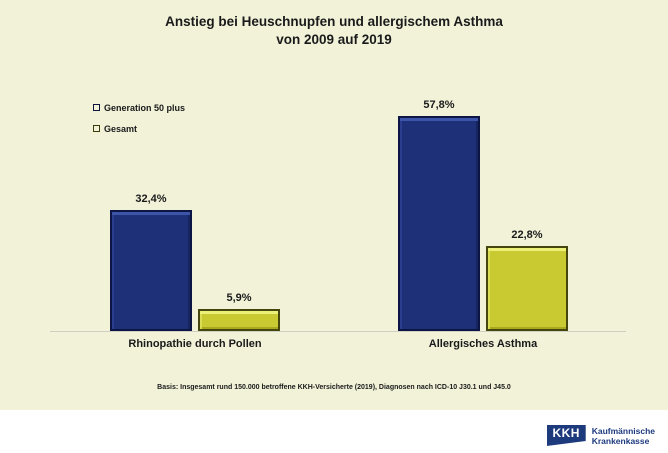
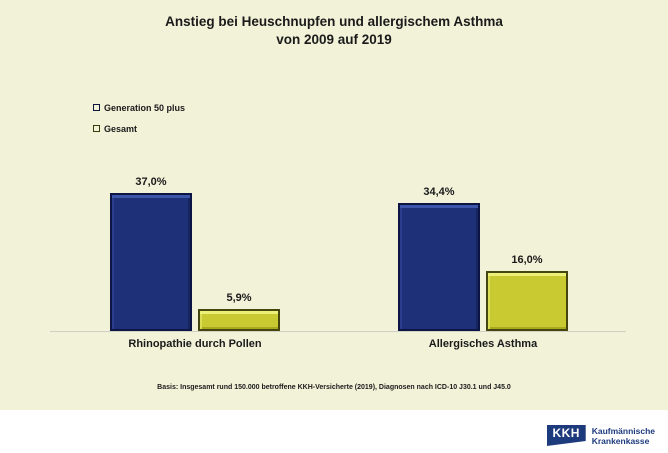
Generation 50 plus/Rhinopathie durch Pollen: 32,4% -> 37,0%
Generation 50 plus/Allergisches Asthma: 57,8% -> 34,4%
Gesamt/Allergisches Asthma: 22,8% -> 16,0%
